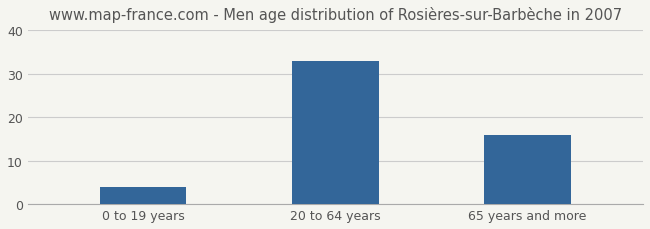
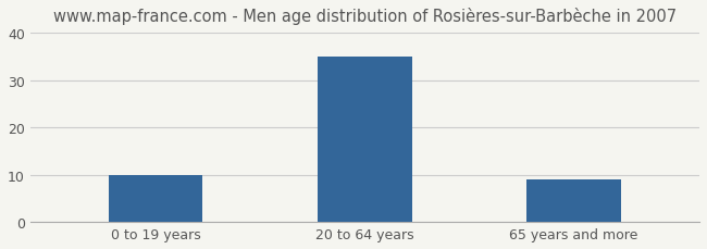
0 to 19 years: 4 -> 10
20 to 64 years: 33 -> 35
65 years and more: 16 -> 9
